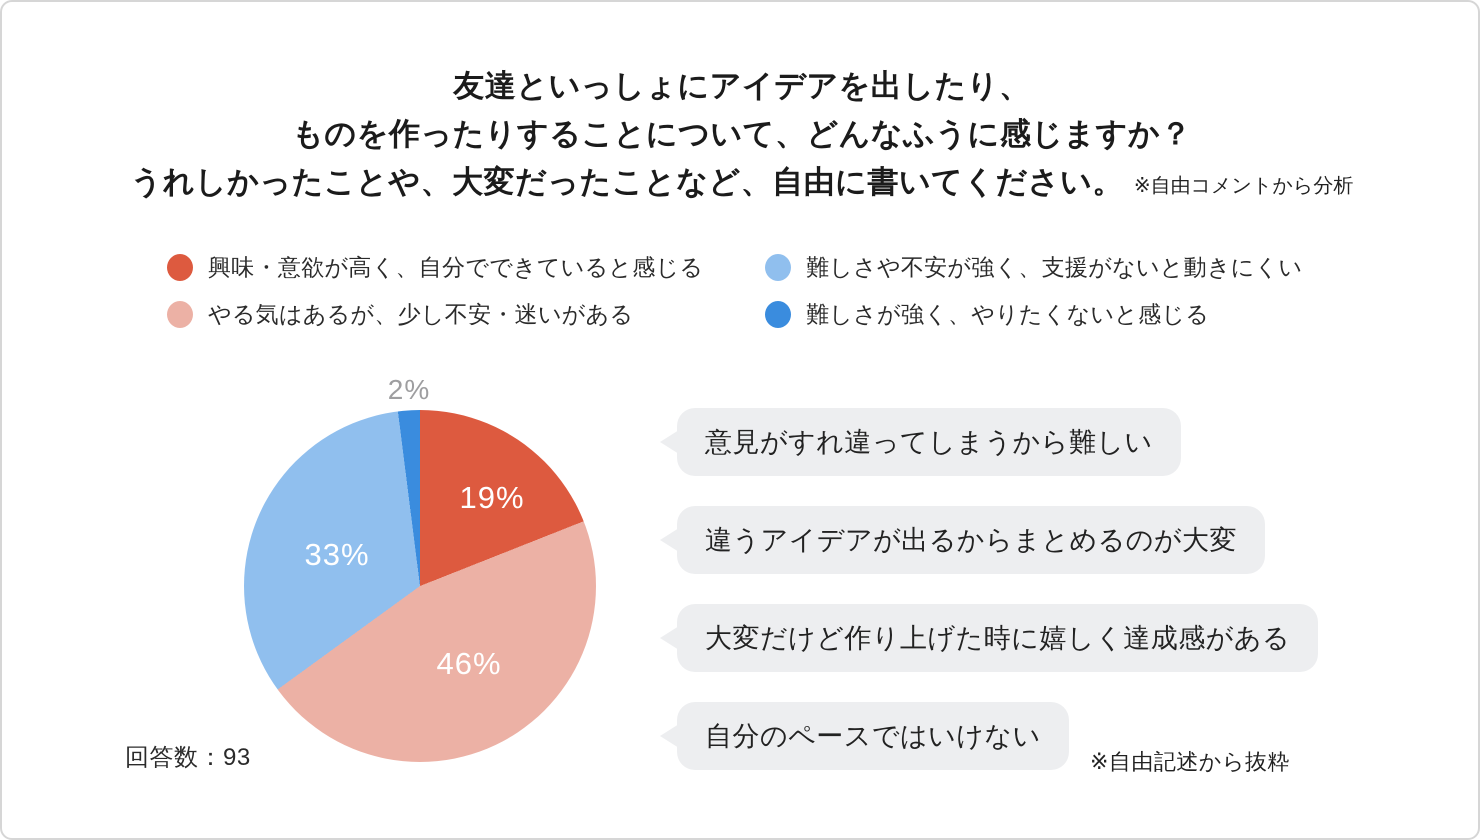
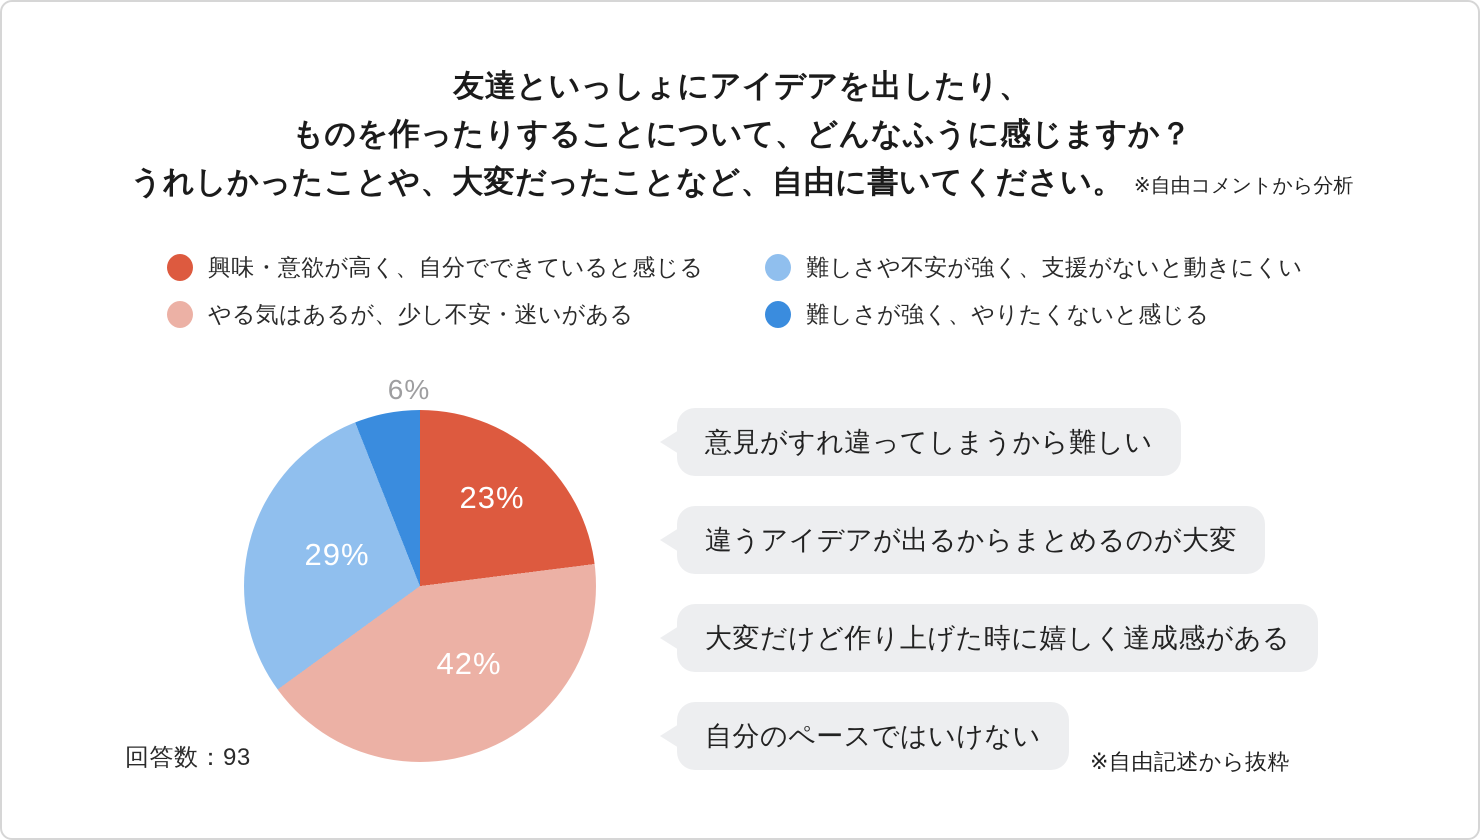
興味・意欲が高く、自分でできていると感じる: 19% -> 23%
やる気はあるが、少し不安・迷いがある: 46% -> 42%
難しさや不安が強く、支援がないと動きにくい: 33% -> 29%
難しさが強く、やりたくないと感じる: 2% -> 6%
